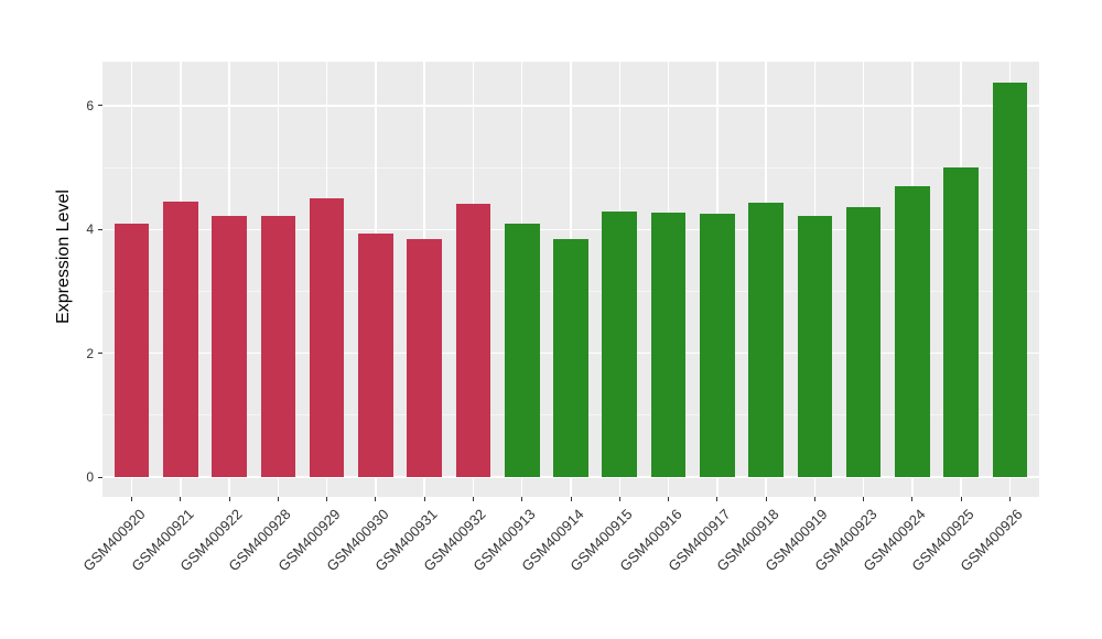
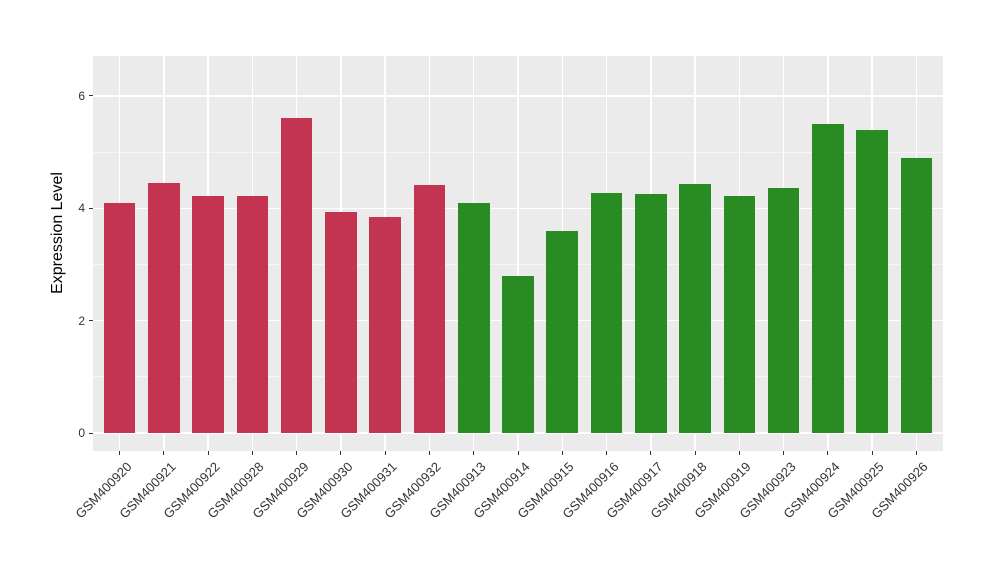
GSM400929: 4.5 -> 5.6
GSM400914: 3.8 -> 2.8
GSM400915: 4.3 -> 3.6
GSM400924: 4.7 -> 5.5
GSM400925: 5.0 -> 5.4
GSM400926: 6.4 -> 4.9
